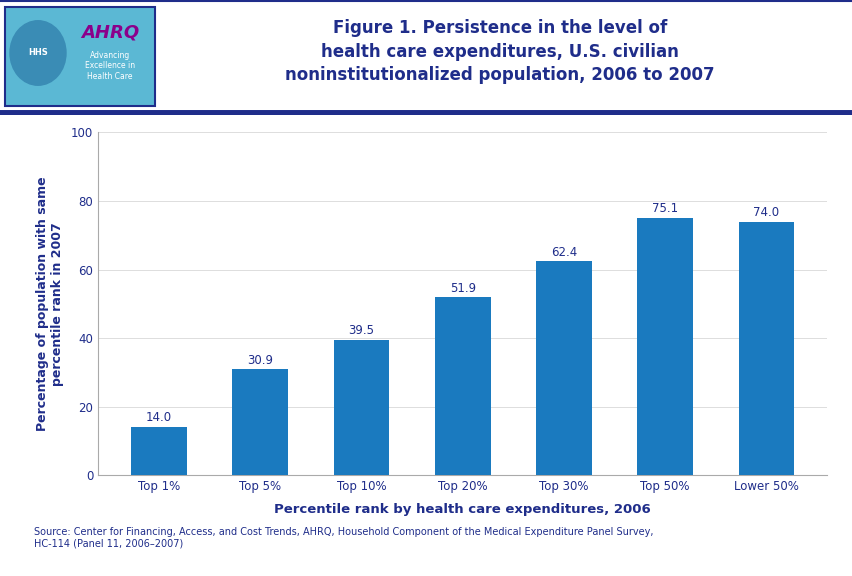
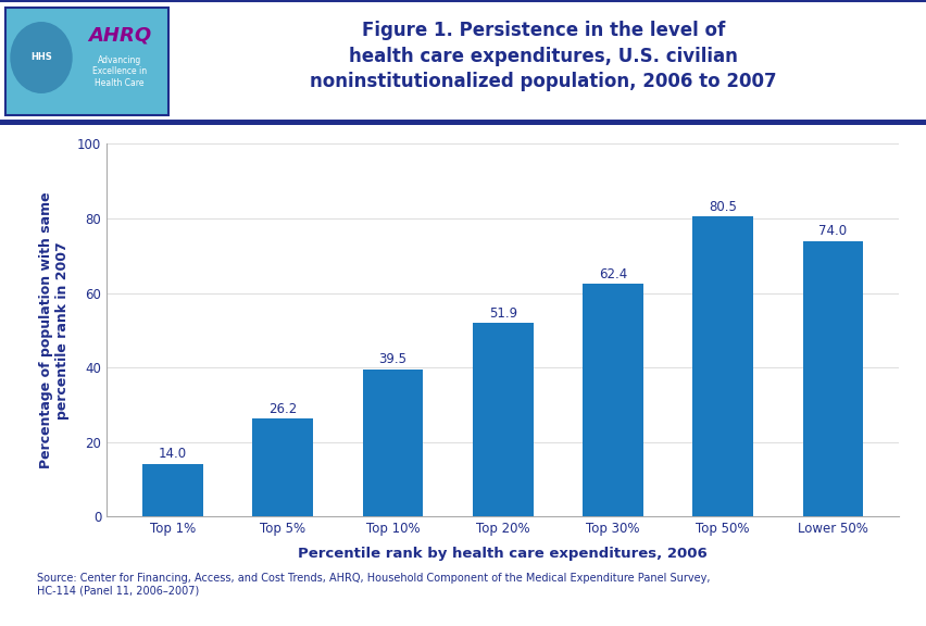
Top 5%: 30.9 -> 26.2
Top 50%: 75.1 -> 80.5
